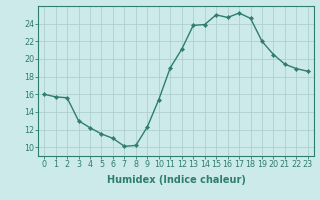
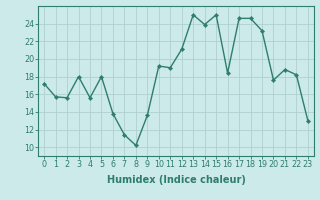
0: 16.0 -> 17.2
3: 13.0 -> 18.0
4: 12.2 -> 15.6
5: 11.5 -> 18.0
6: 11.0 -> 13.8
7: 10.1 -> 11.4
9: 12.3 -> 13.6
10: 15.4 -> 19.2
13: 23.8 -> 25.0
16: 24.7 -> 18.4
17: 25.2 -> 24.6
19: 22.0 -> 23.2
20: 20.5 -> 17.6
21: 19.4 -> 18.8
22: 18.9 -> 18.2
23: 18.6 -> 13.0
